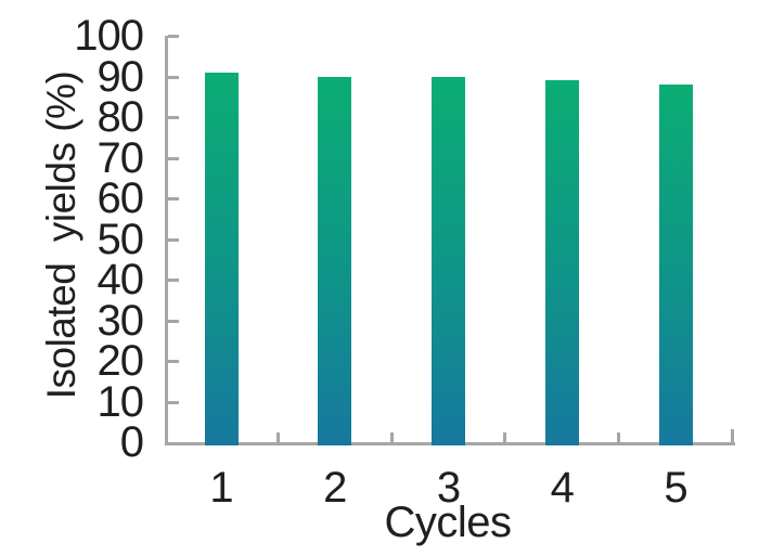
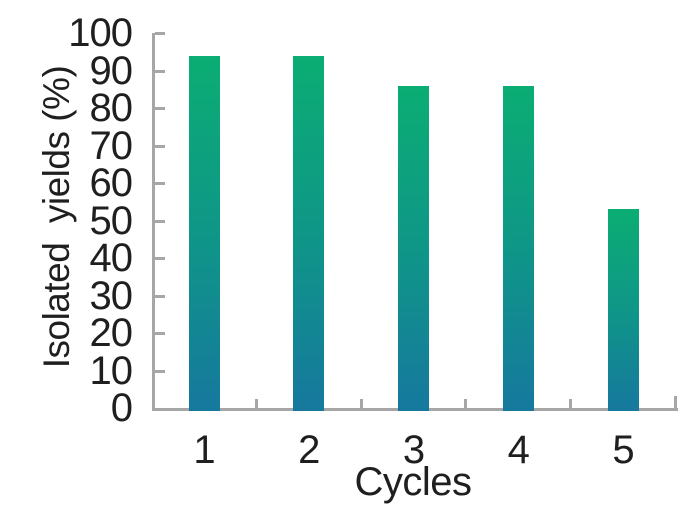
1: 91 -> 94
2: 90 -> 94
3: 90 -> 86
4: 89 -> 86
5: 88 -> 53
